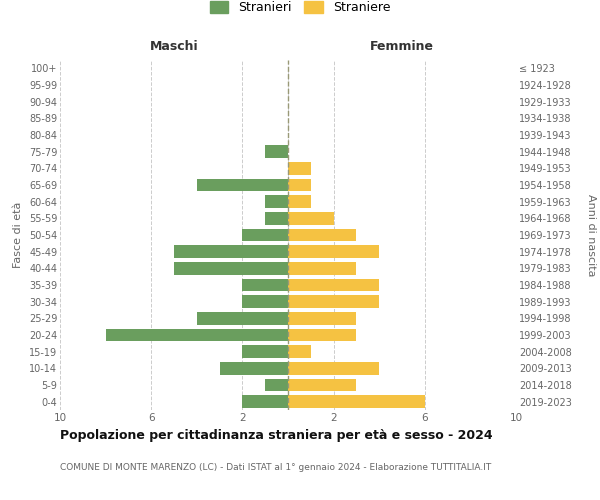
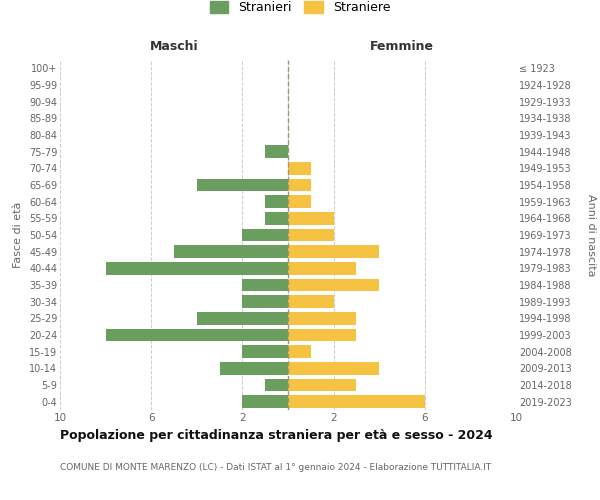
40-44: 5 -> 8
1969-1973: 3 -> 2
1989-1993: 4 -> 2
